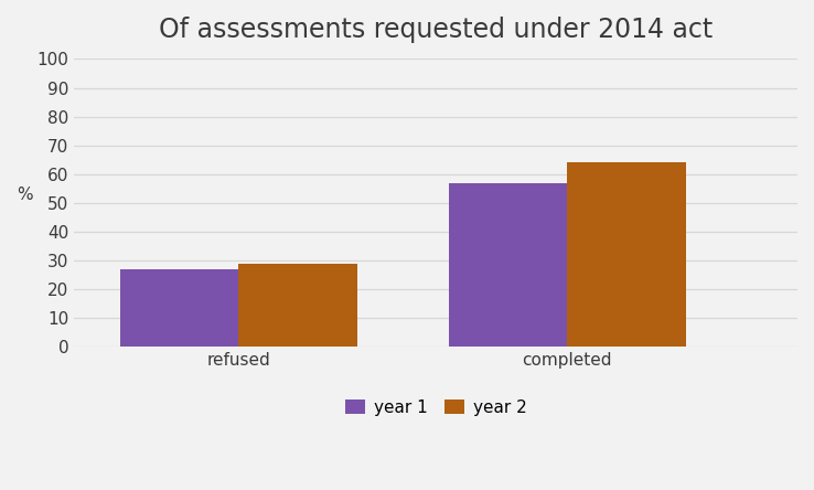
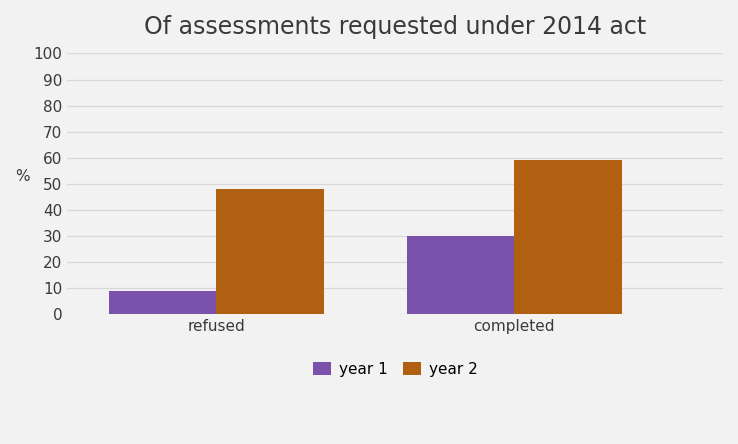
year 1/refused: 27 -> 9
year 2/refused: 29 -> 48
year 1/completed: 57 -> 30
year 2/completed: 64 -> 59
